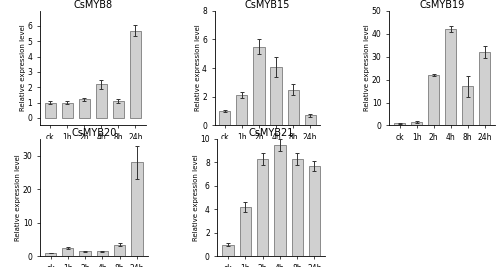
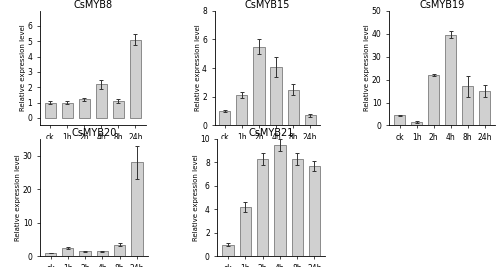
CsMYB8/24h: 5.7 -> 5.1
CsMYB19/ck: 1.0 -> 4.5
CsMYB19/4h: 42.0 -> 39.5
CsMYB19/24h: 32.0 -> 15.0
